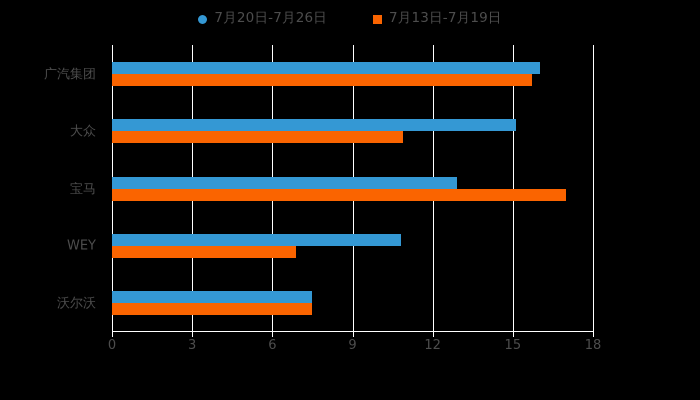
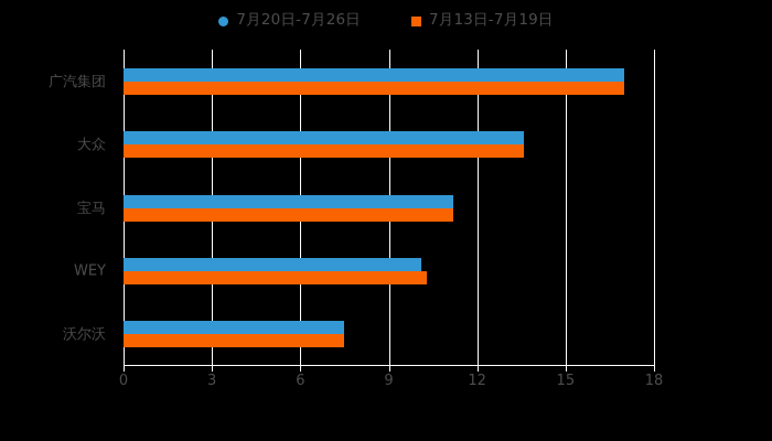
7月20日-7月26日/广汽集团: 16.0 -> 17.0
7月13日-7月19日/广汽集团: 15.7 -> 17.0
7月20日-7月26日/大众: 15.1 -> 13.6
7月13日-7月19日/大众: 10.9 -> 13.6
7月20日-7月26日/宝马: 12.9 -> 11.2
7月13日-7月19日/宝马: 17.0 -> 11.2
7月20日-7月26日/WEY: 10.8 -> 10.1
7月13日-7月19日/WEY: 6.9 -> 10.3
